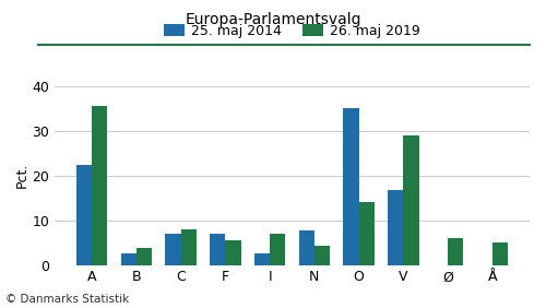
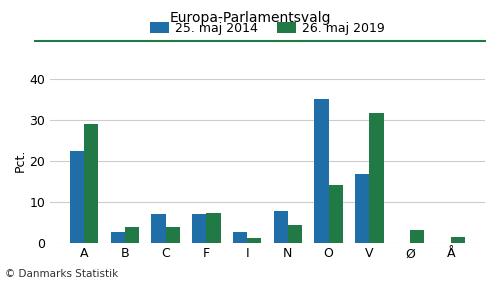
26. maj 2019/A: 35.5 -> 29.1
26. maj 2019/C: 8.0 -> 3.7
26. maj 2019/F: 5.5 -> 7.3
26. maj 2019/I: 7.0 -> 1.1
26. maj 2019/V: 29.0 -> 31.7
26. maj 2019/Ø: 6.0 -> 3.1
26. maj 2019/Å: 5.0 -> 1.3
